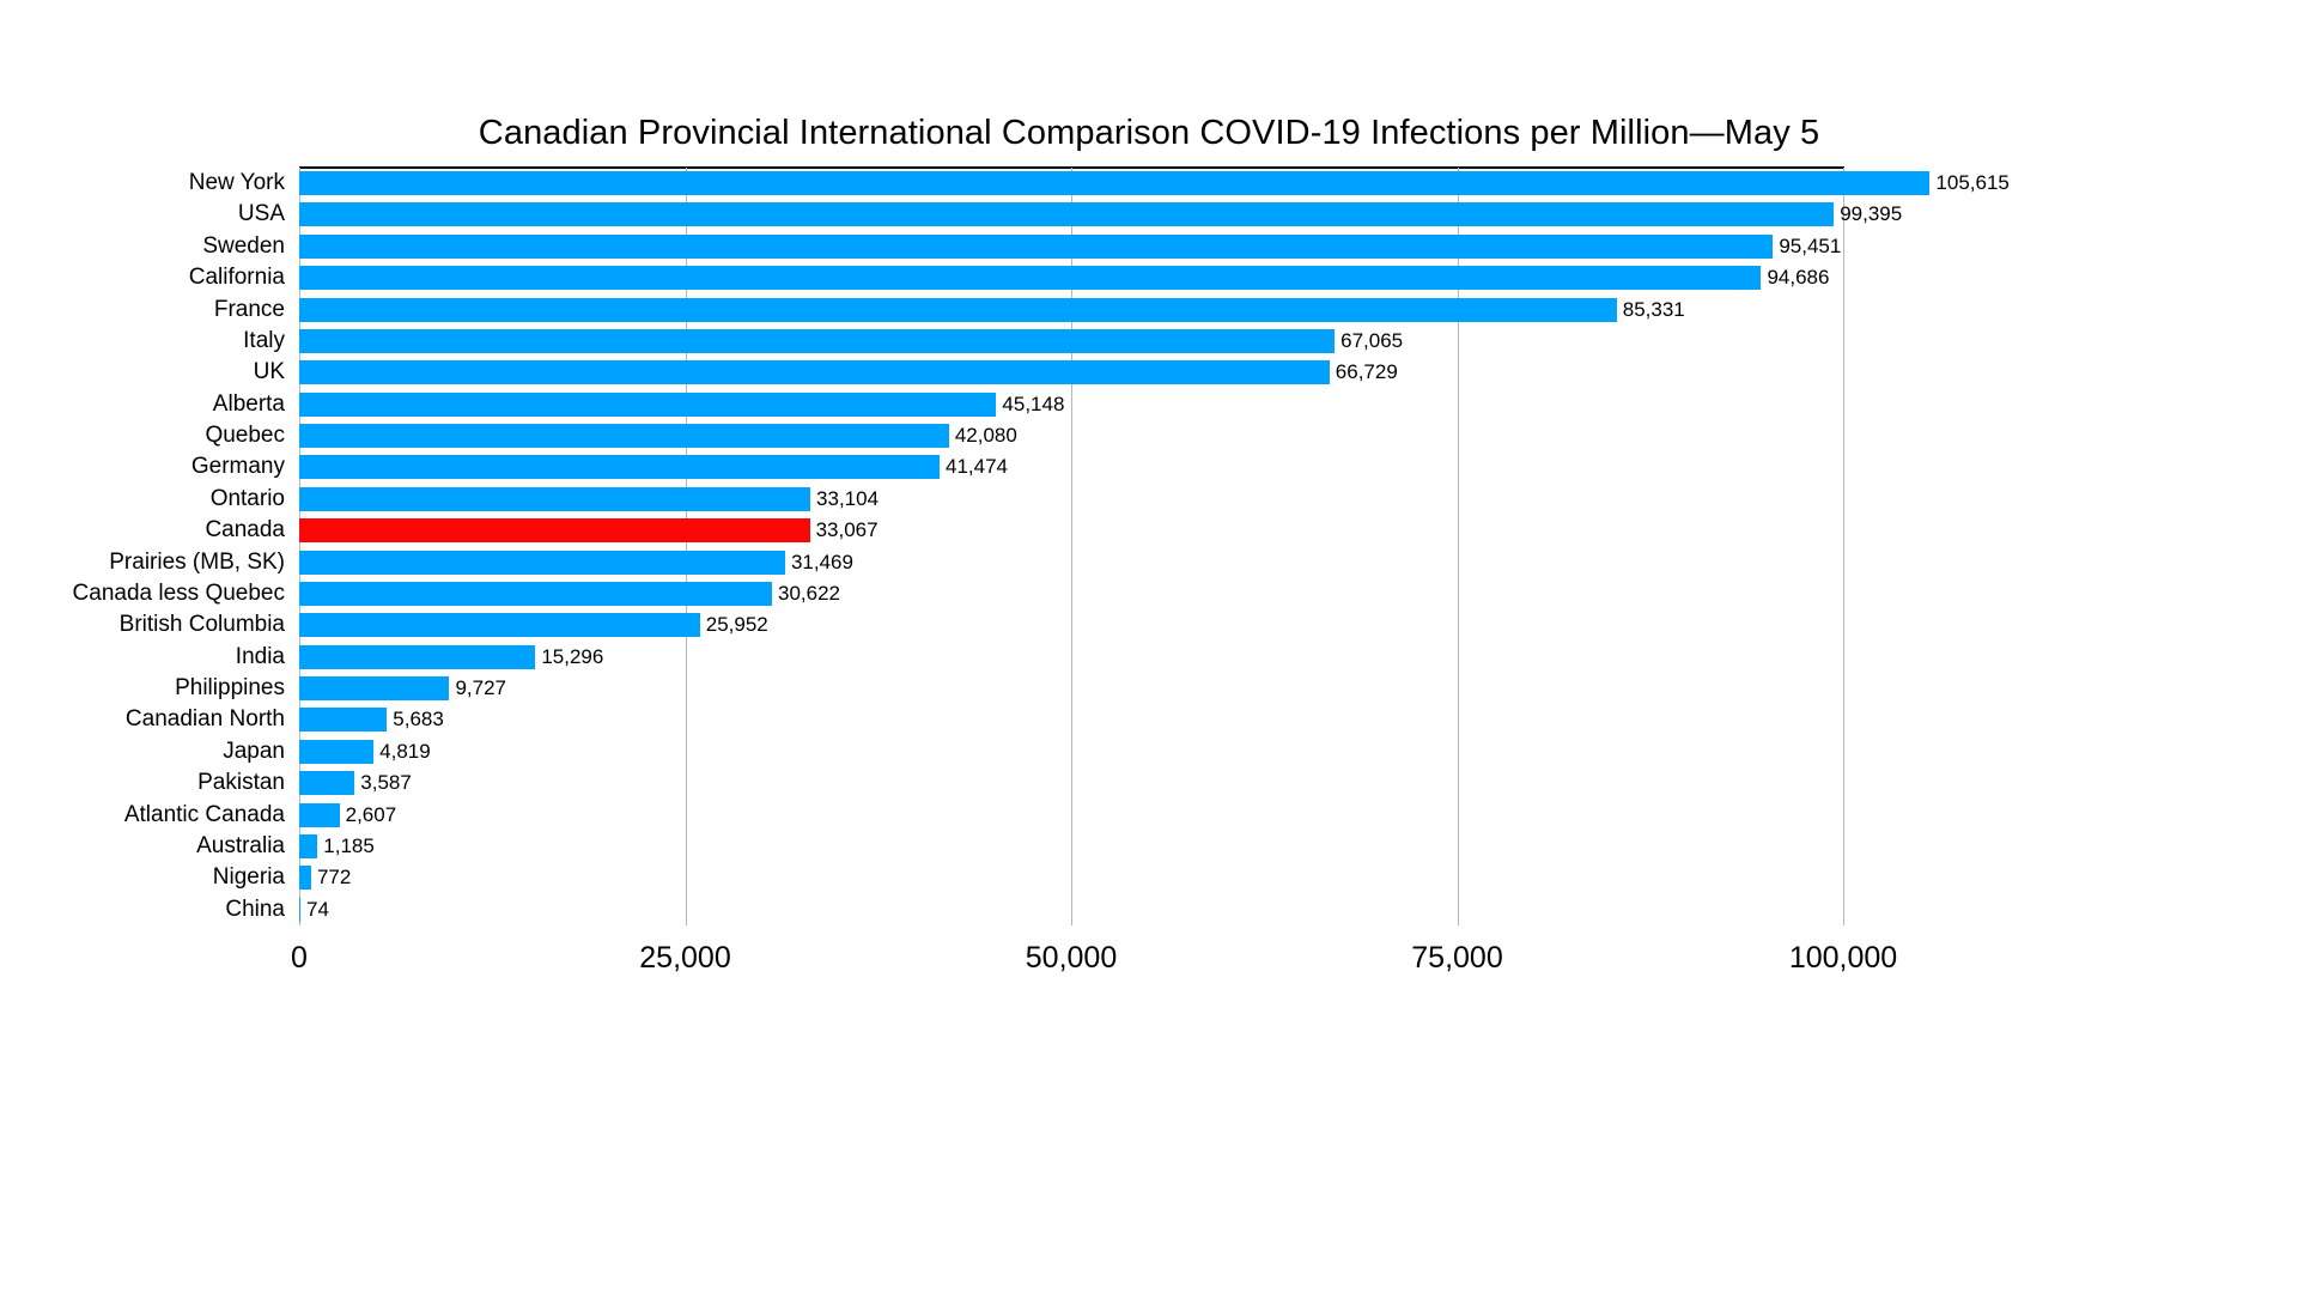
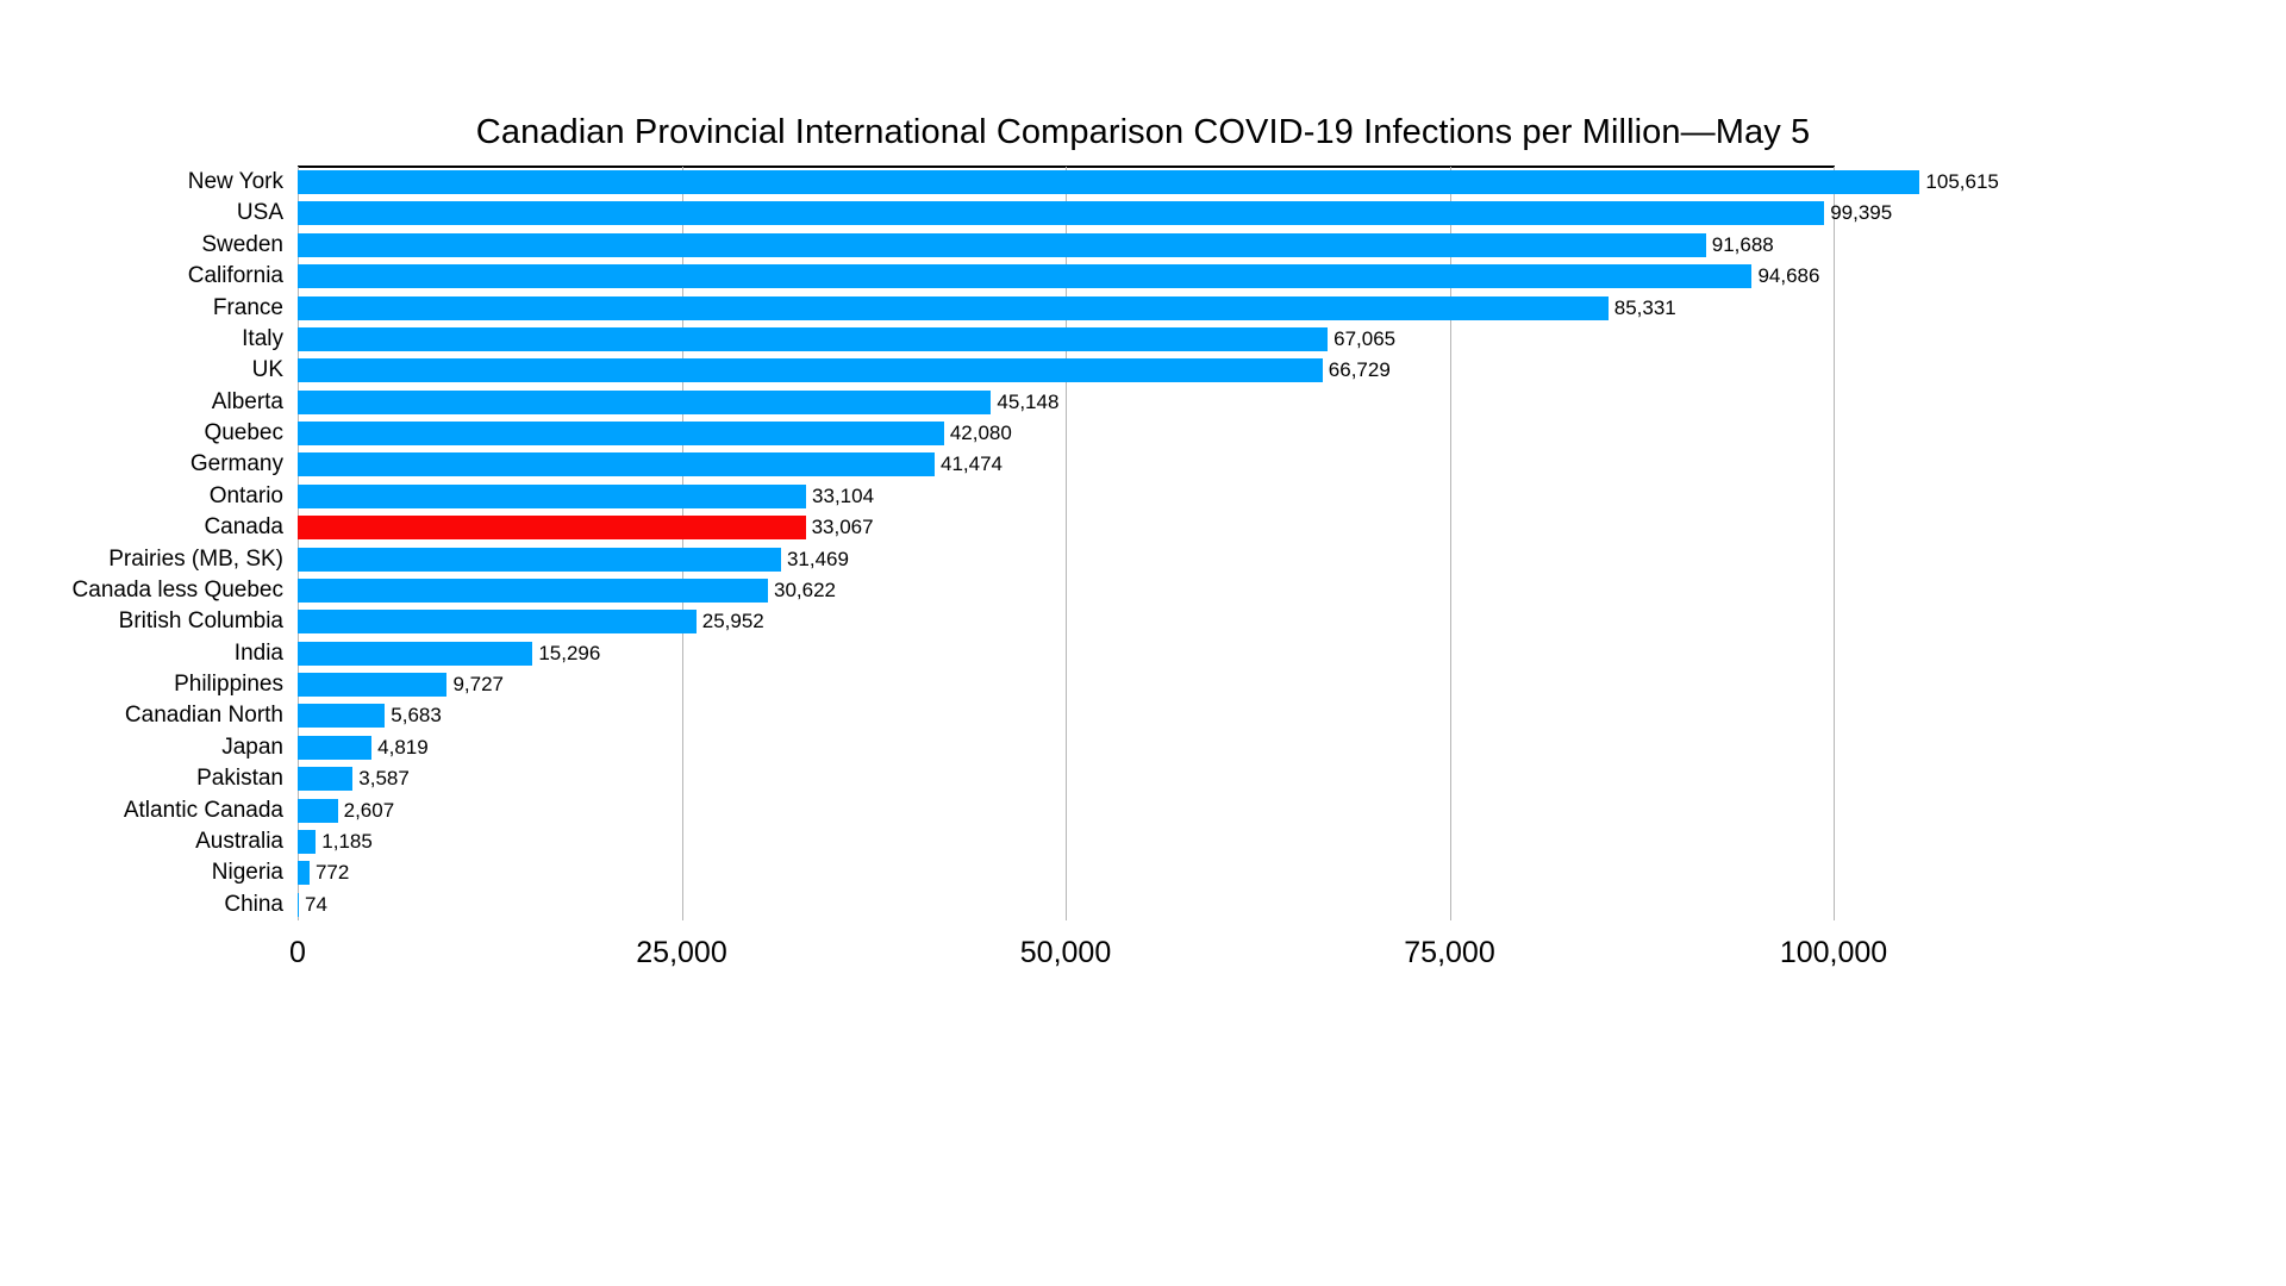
Sweden: 95,451 -> 91,688
